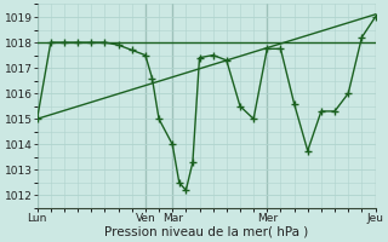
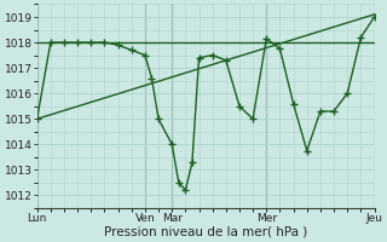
Mer: 1017.75 -> 1018.15
